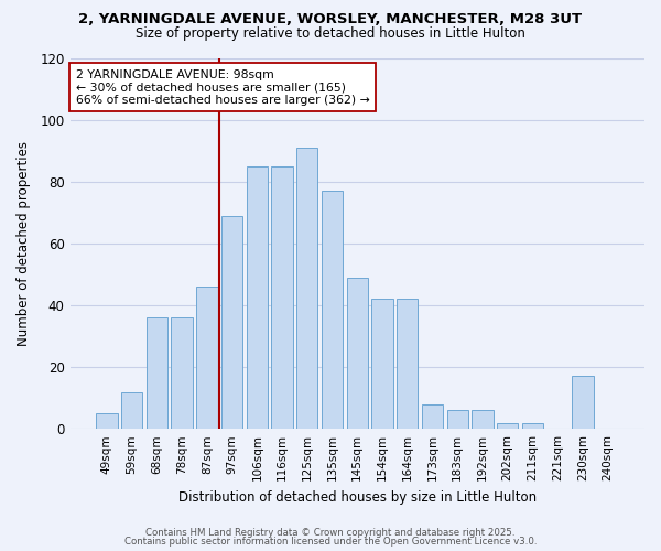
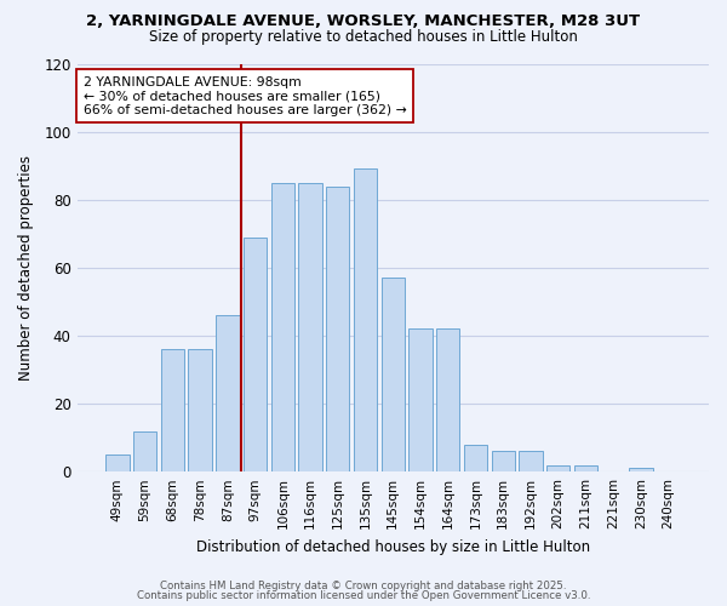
125sqm: 91 -> 84
135sqm: 77 -> 89
145sqm: 49 -> 57
230sqm: 17 -> 1
